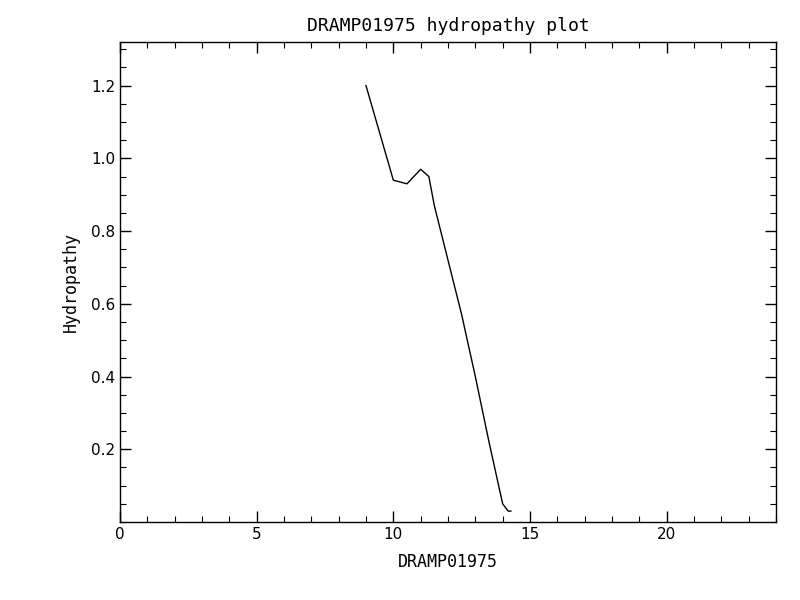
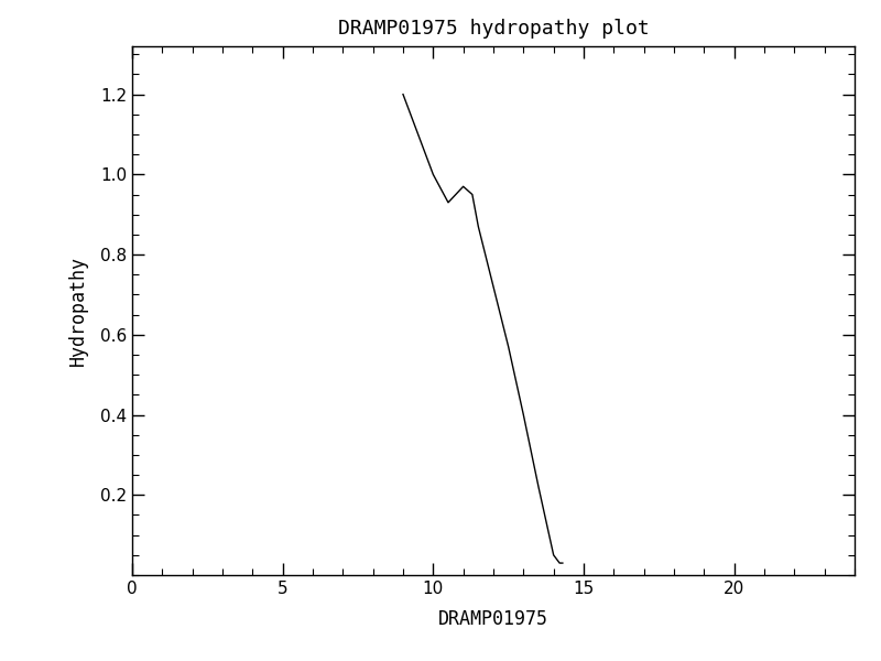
10: 0.94 -> 1.00
